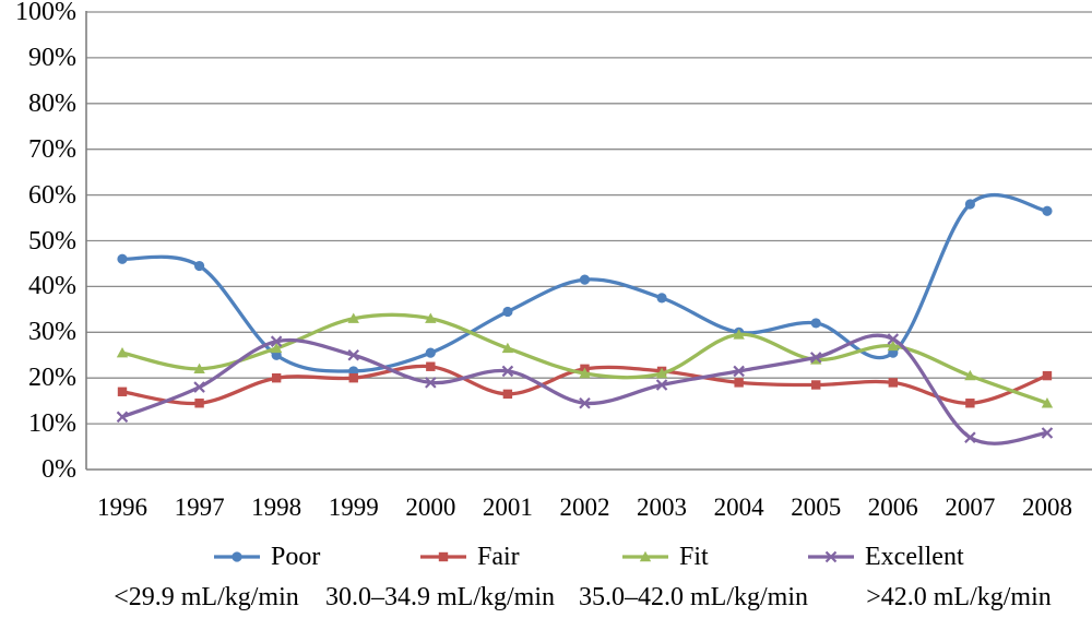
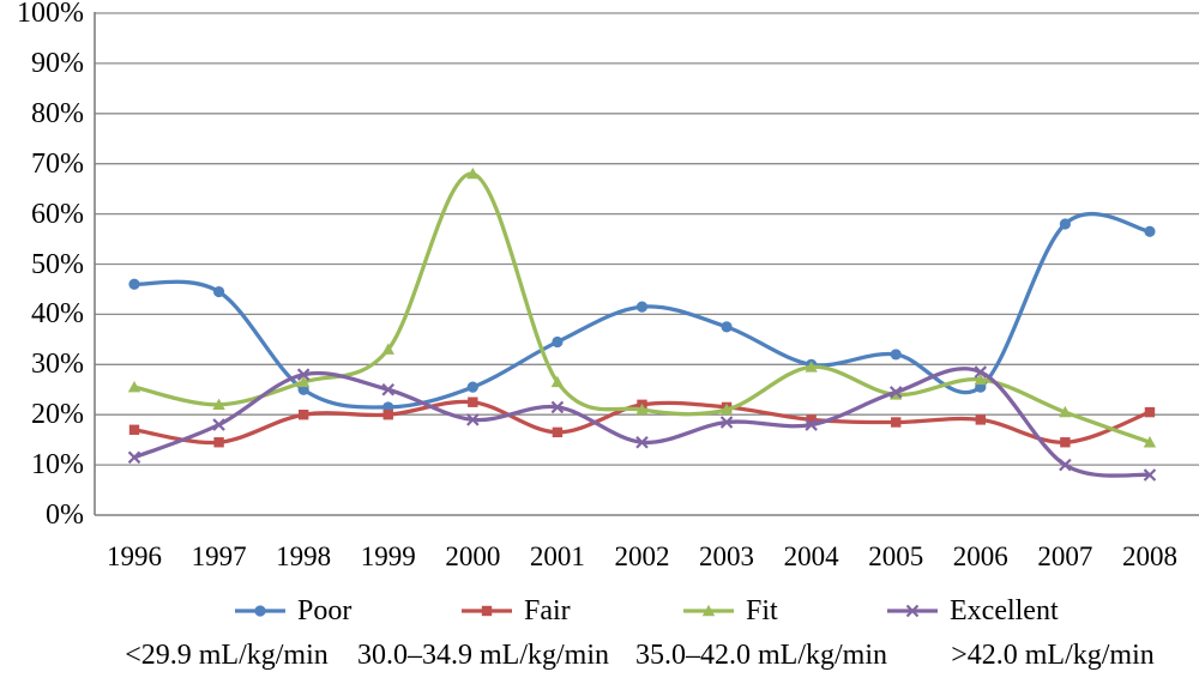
Fit/2000: 33% -> 68%
Excellent/2004: 22% -> 18%
Excellent/2007: 7% -> 10%
